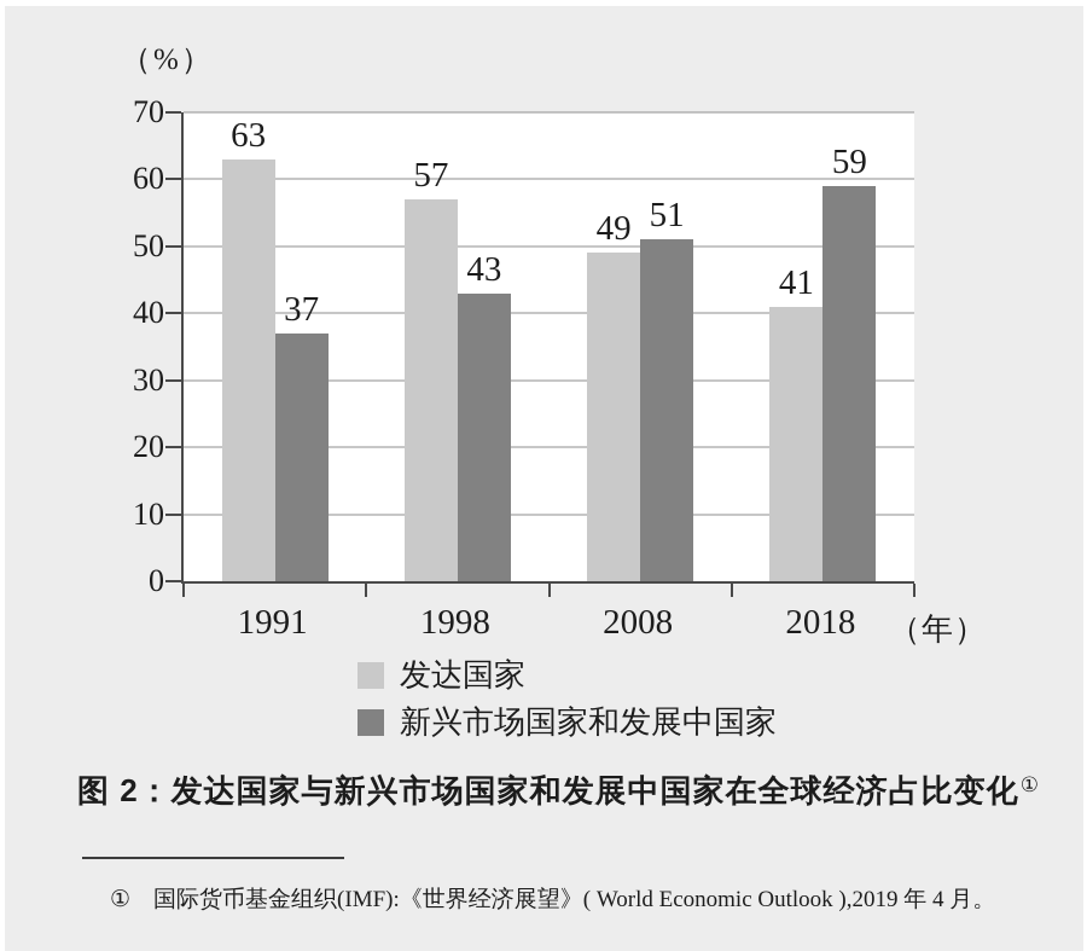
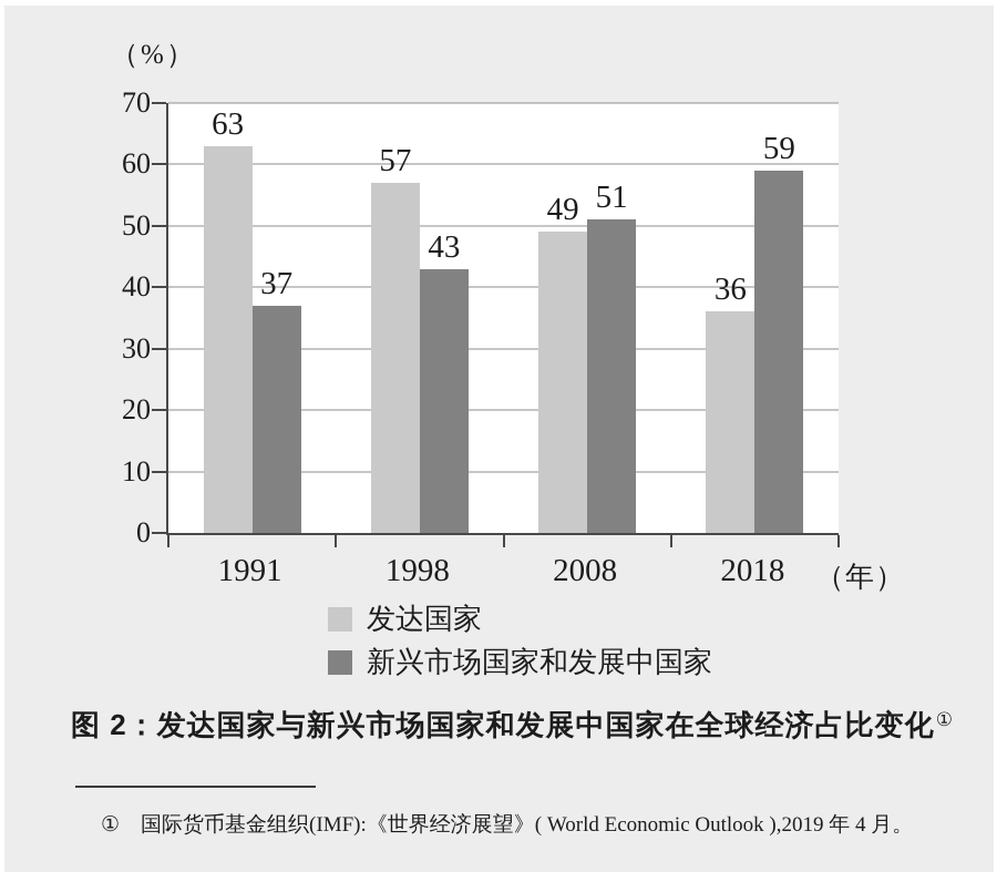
发达国家/2018: 41 -> 36
